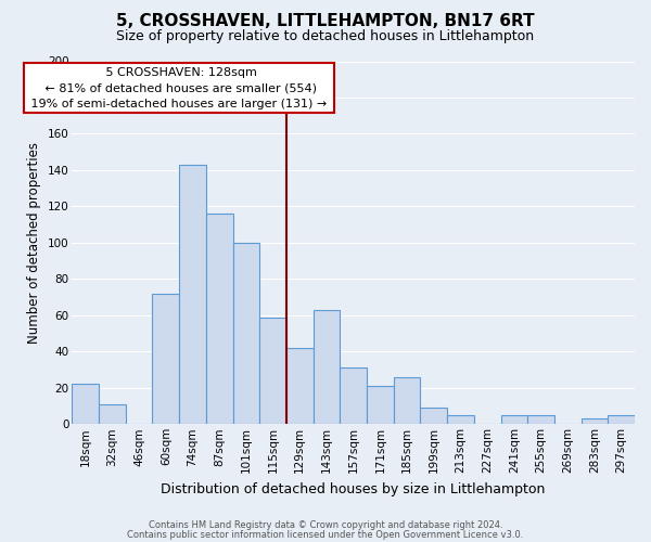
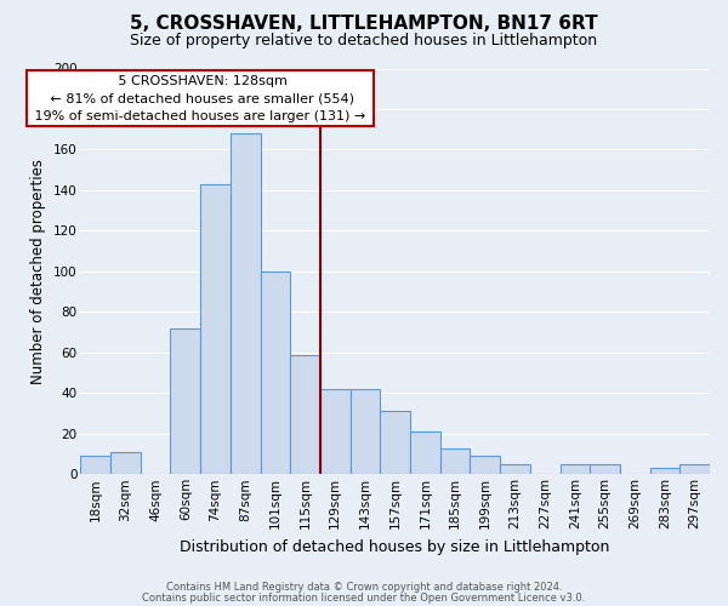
18sqm: 22 -> 9
87sqm: 116 -> 168
143sqm: 63 -> 42
185sqm: 26 -> 13
